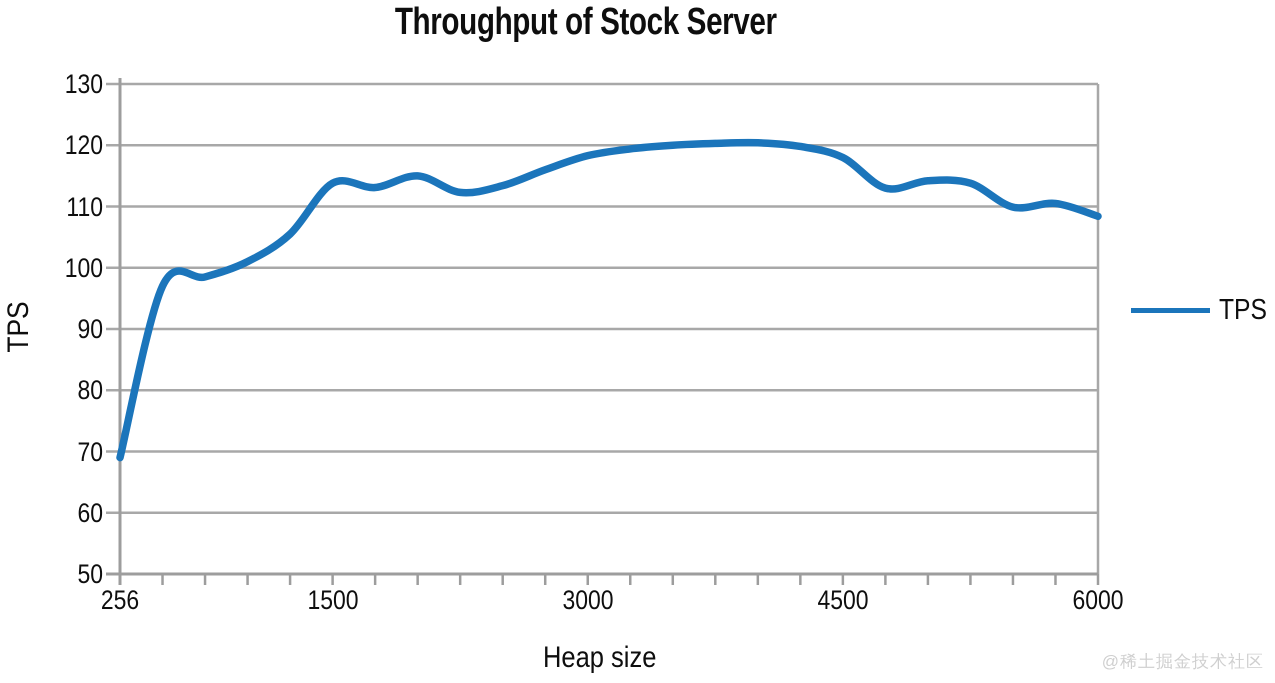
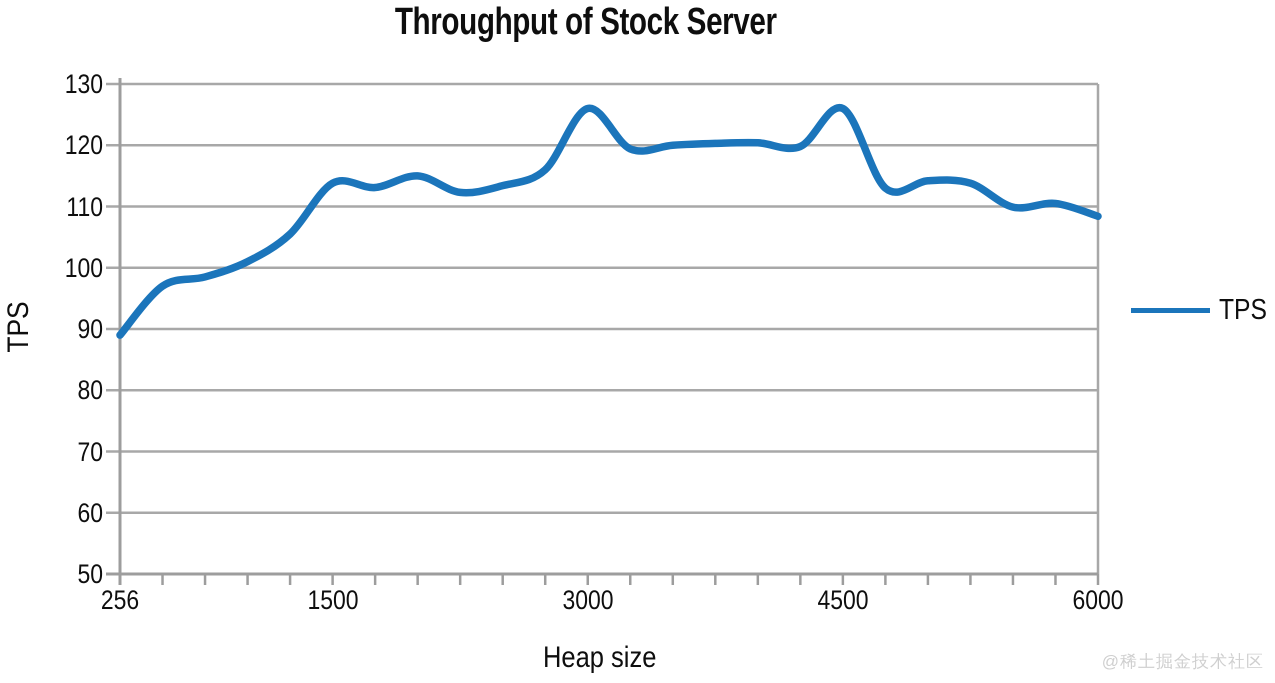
256: 69 -> 89
3000: 118 -> 126
4500: 118 -> 126
